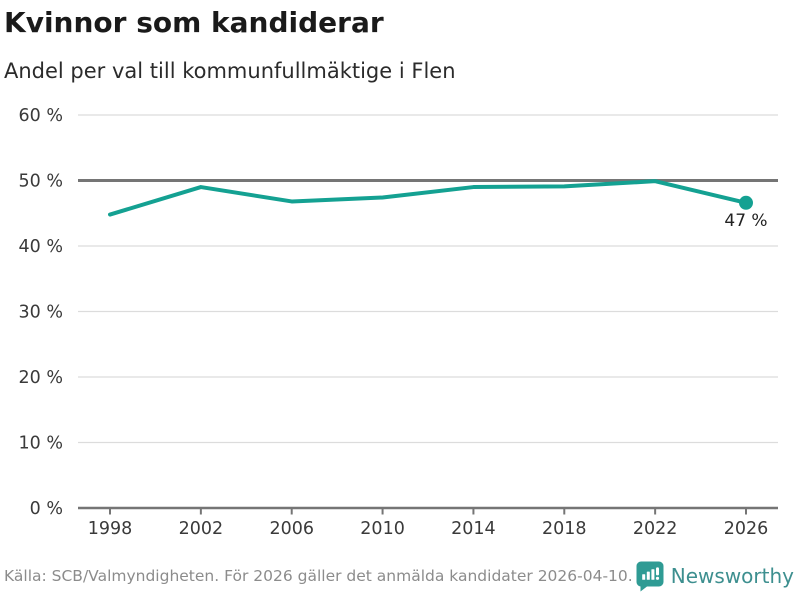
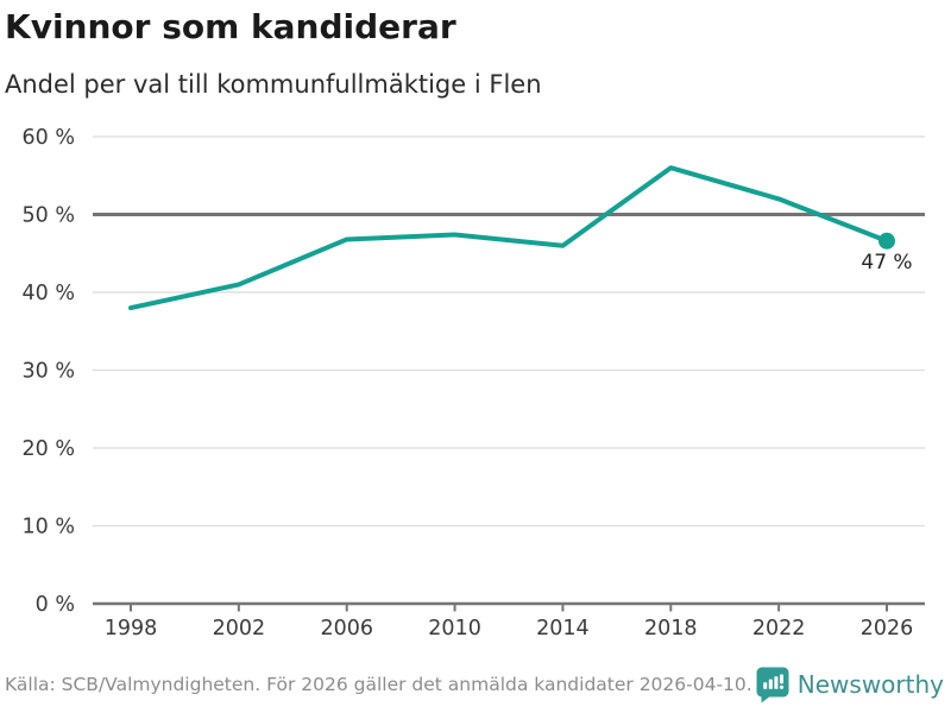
1998: 45% -> 38%
2002: 49% -> 41%
2014: 49% -> 46%
2018: 49% -> 56%
2022: 50% -> 52%
